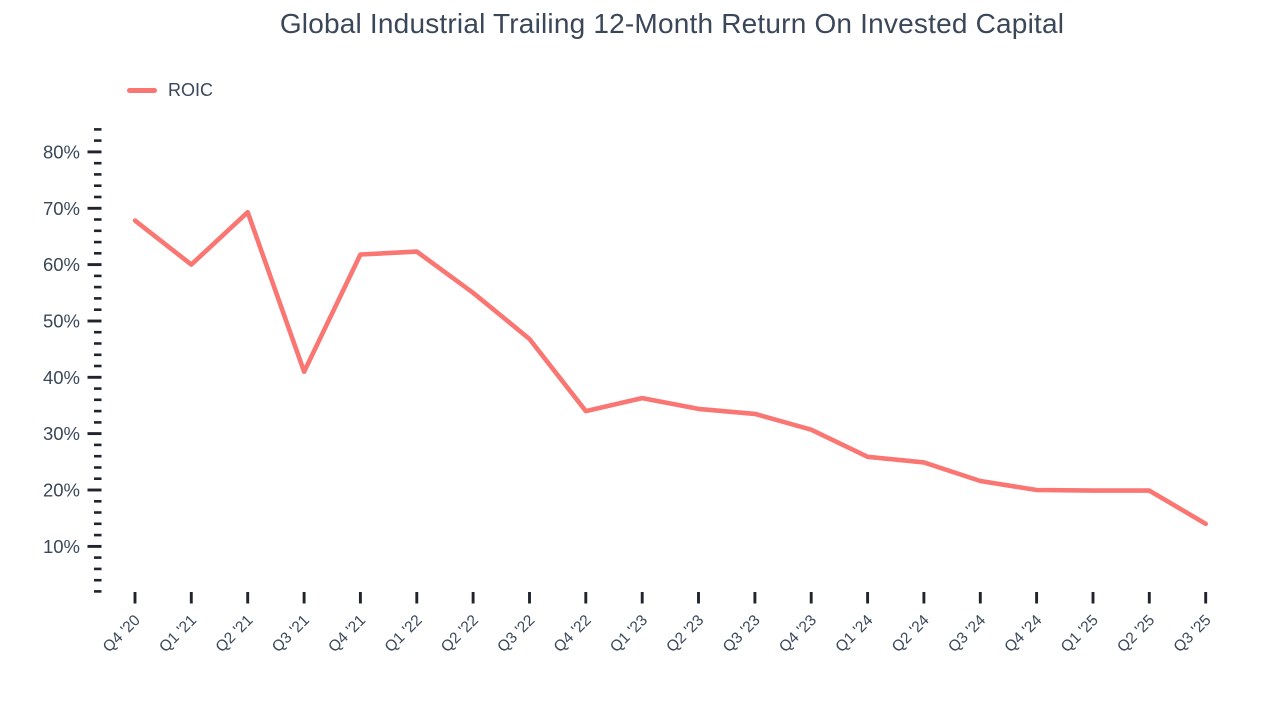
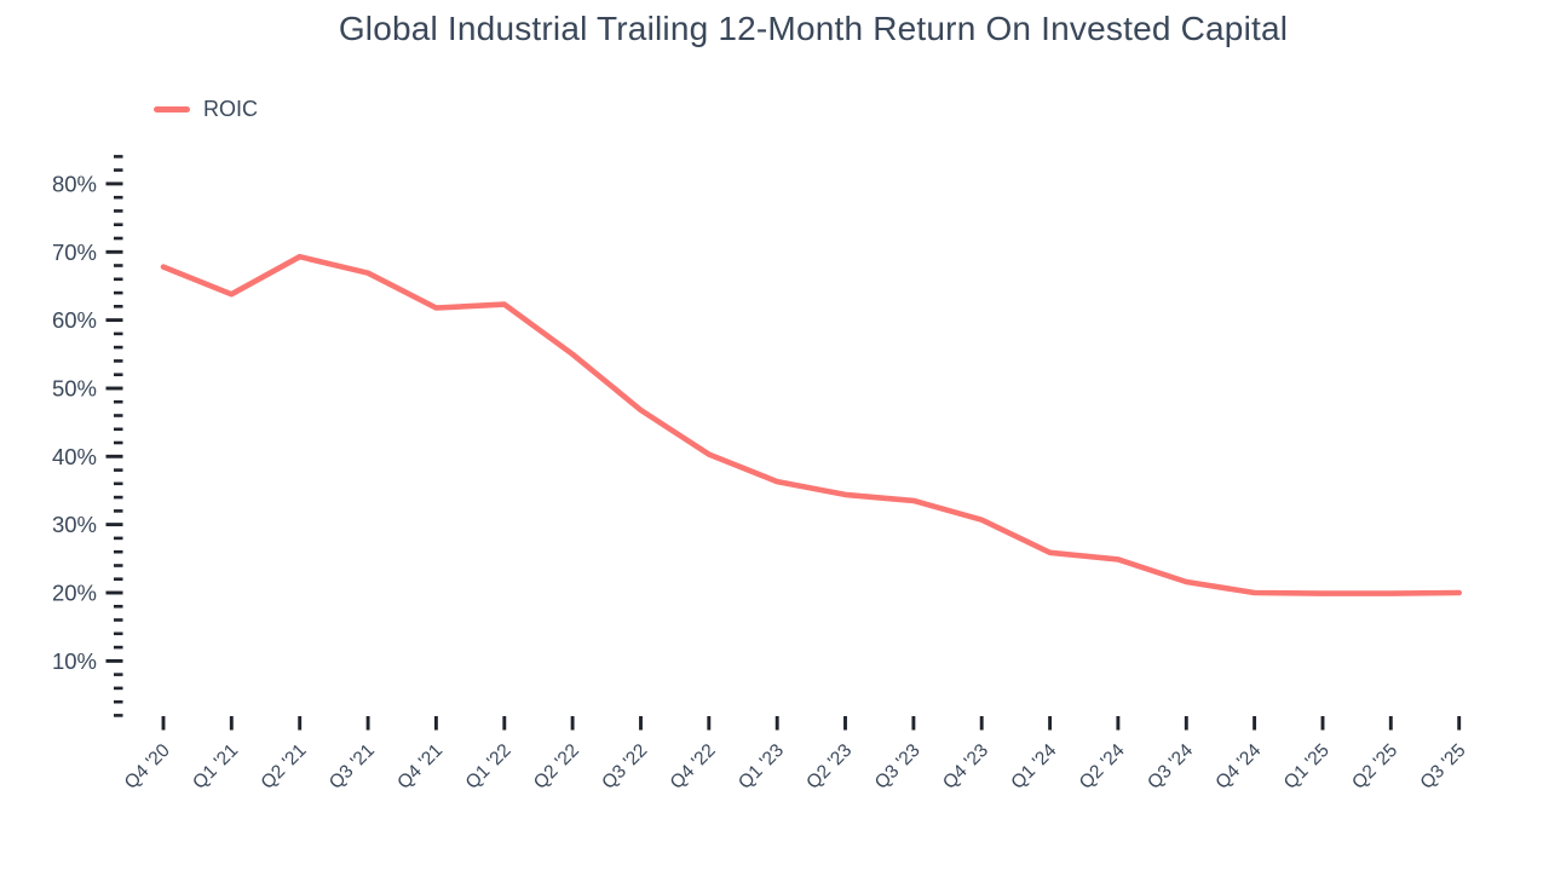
Q1 '21: 60% -> 64%
Q3 '21: 41% -> 67%
Q4 '22: 34% -> 40%
Q3 '25: 14% -> 20%
